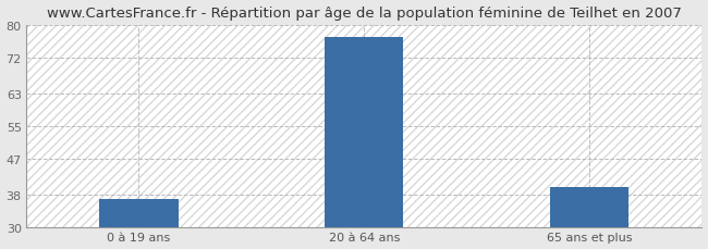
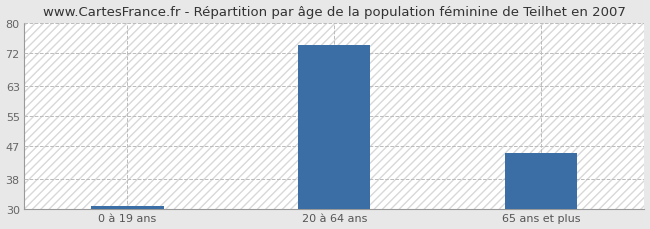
0 à 19 ans: 37 -> 31
20 à 64 ans: 77 -> 74
65 ans et plus: 40 -> 45
